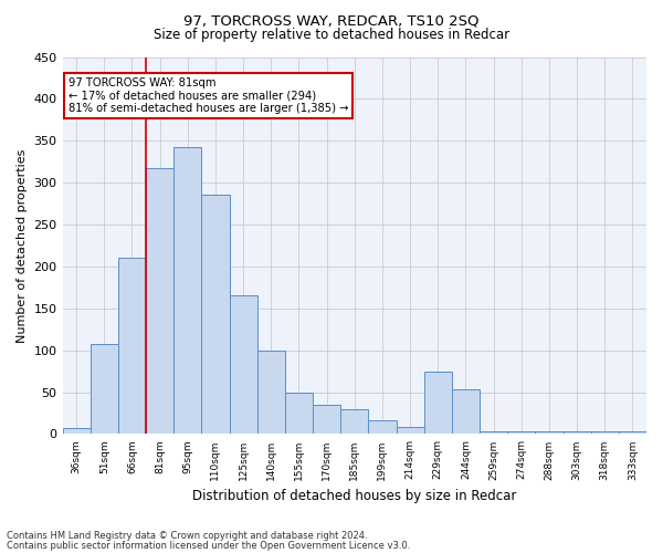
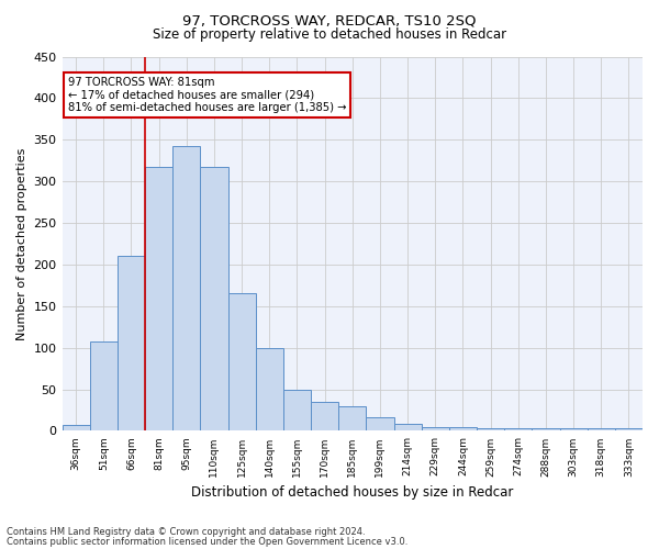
110sqm: 286 -> 318
229sqm: 74 -> 5
244sqm: 54 -> 5
